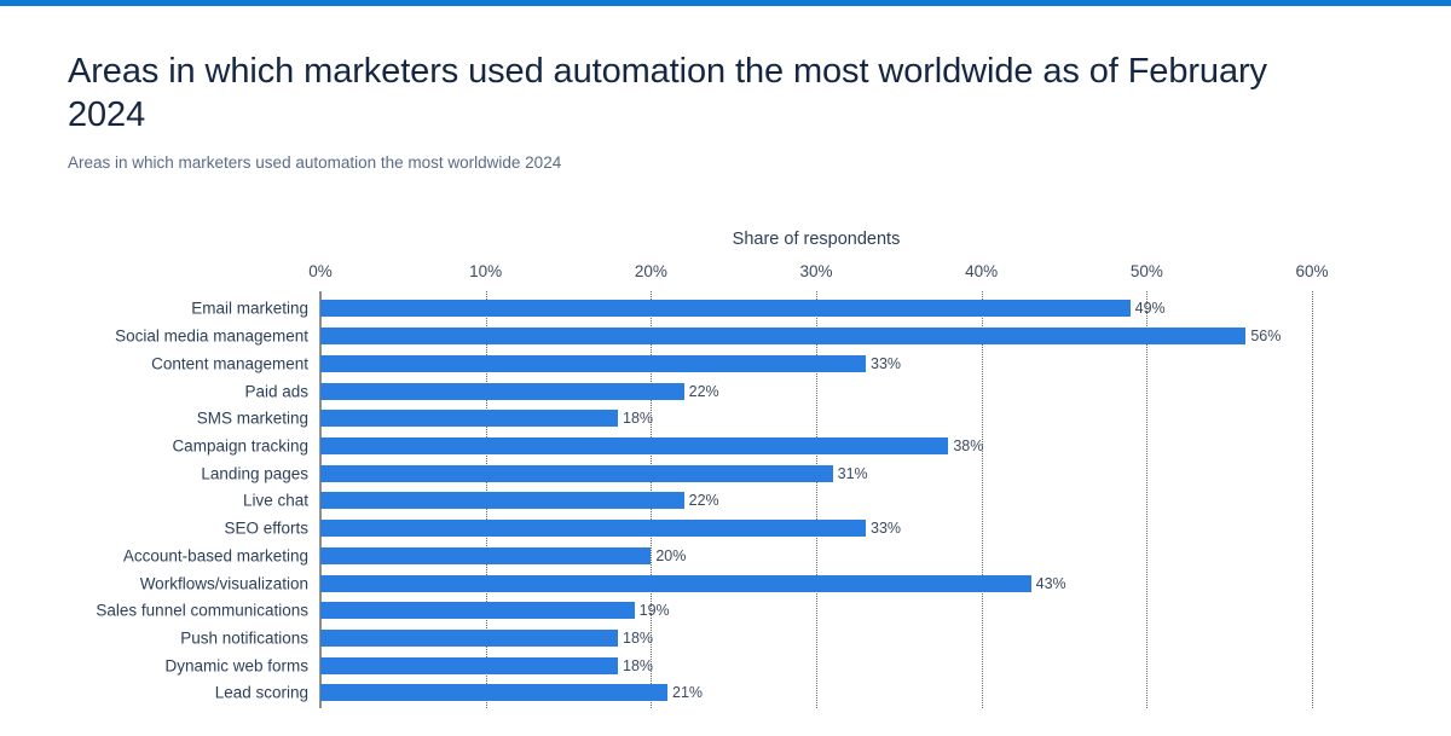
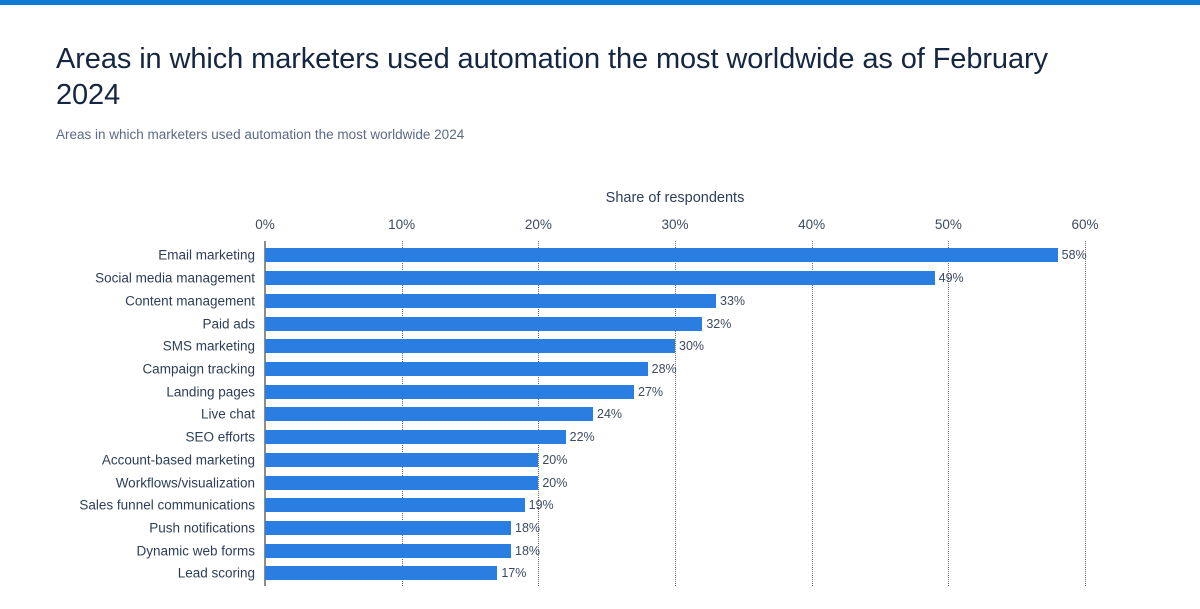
Email marketing: 49% -> 58%
Social media management: 56% -> 49%
Paid ads: 22% -> 32%
SMS marketing: 18% -> 30%
Campaign tracking: 38% -> 28%
Landing pages: 31% -> 27%
Live chat: 22% -> 24%
SEO efforts: 33% -> 22%
Workflows/visualization: 43% -> 20%
Lead scoring: 21% -> 17%
